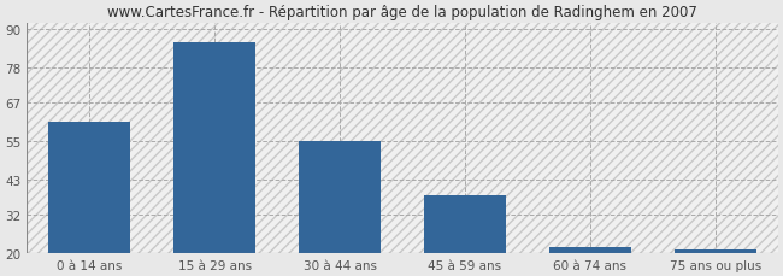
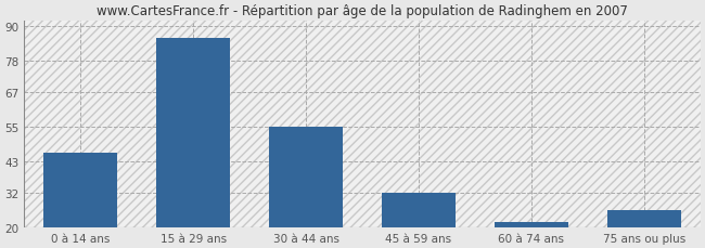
0 à 14 ans: 61 -> 46
45 à 59 ans: 38 -> 32
75 ans ou plus: 21 -> 26
